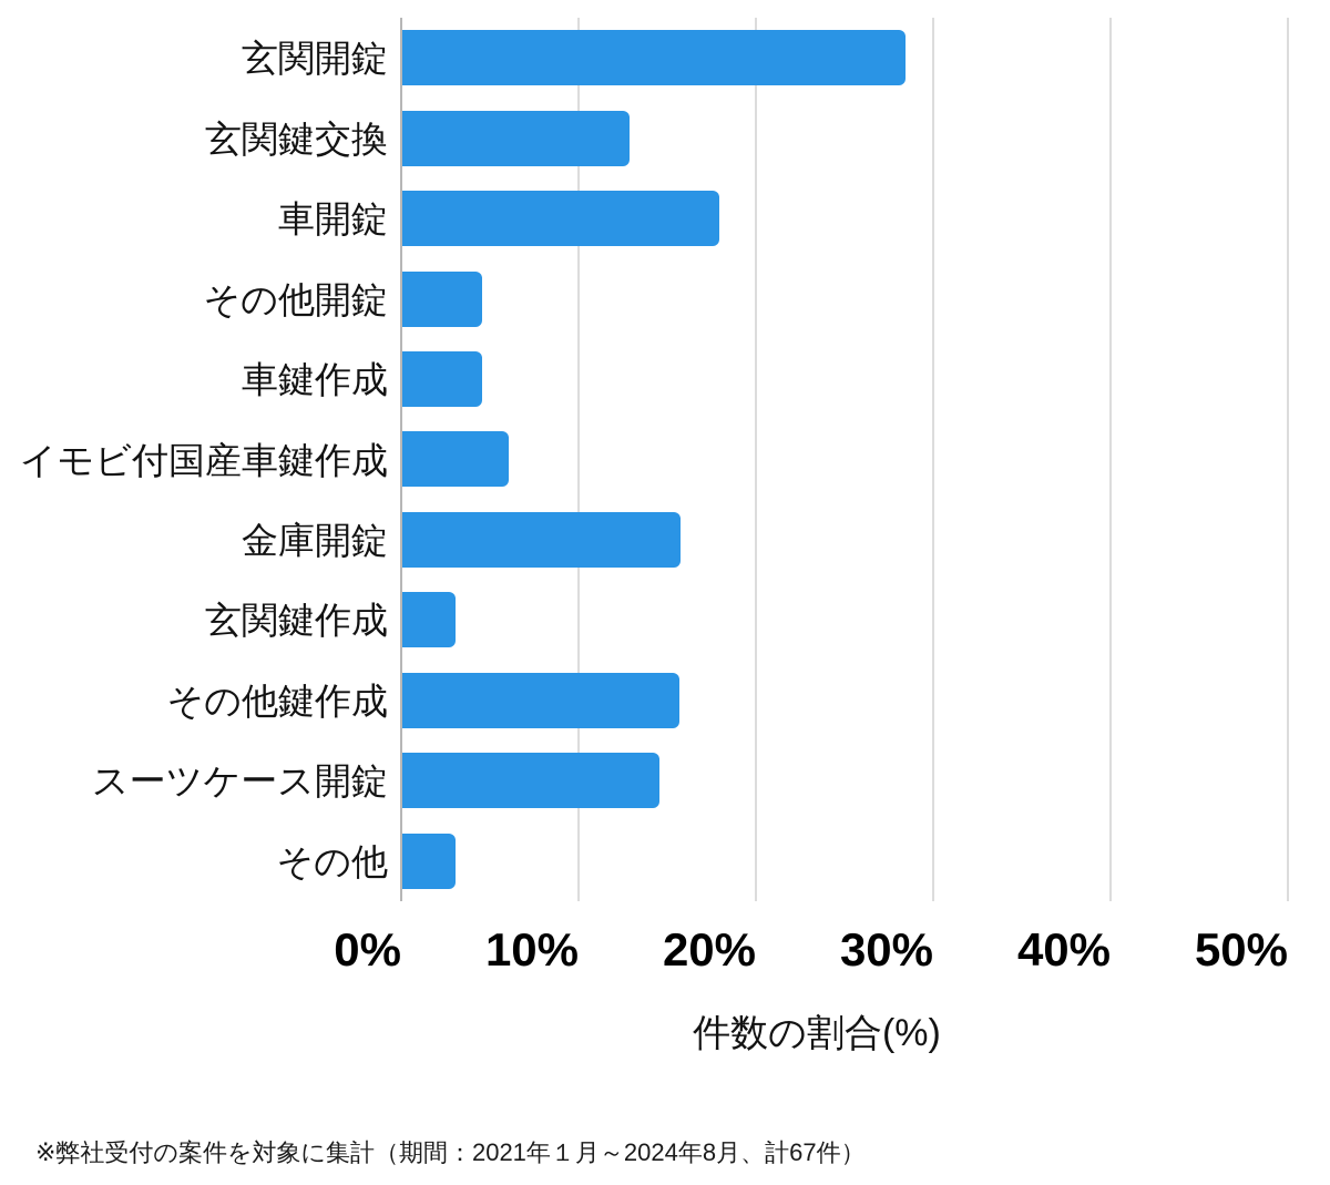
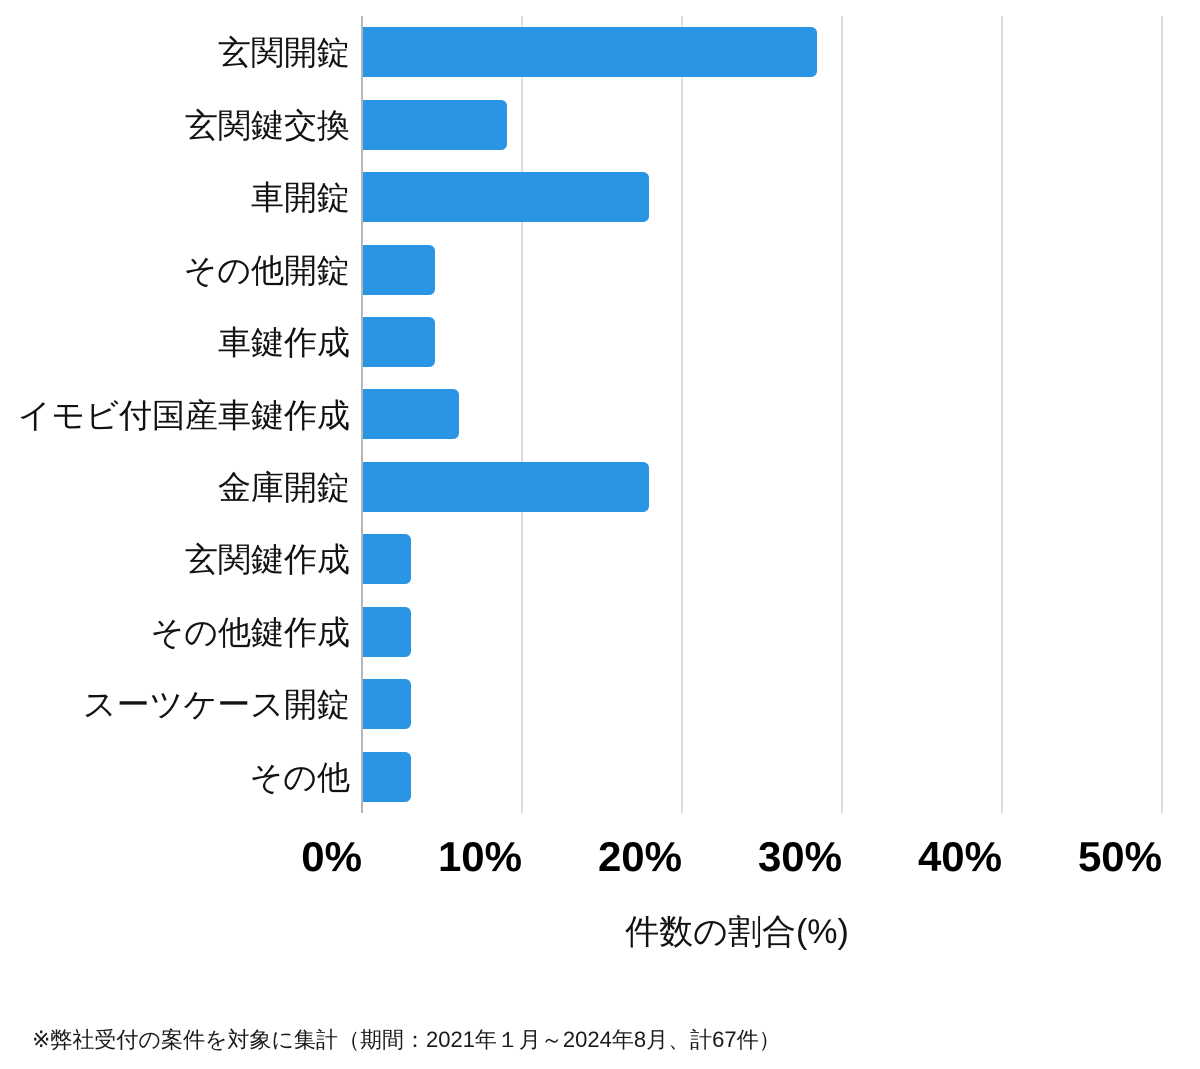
玄関鍵交換: 12.8% -> 9.0%
金庫開錠: 15.7% -> 17.9%
その他鍵作成: 15.6% -> 3.0%
スーツケース開錠: 14.5% -> 3.0%
